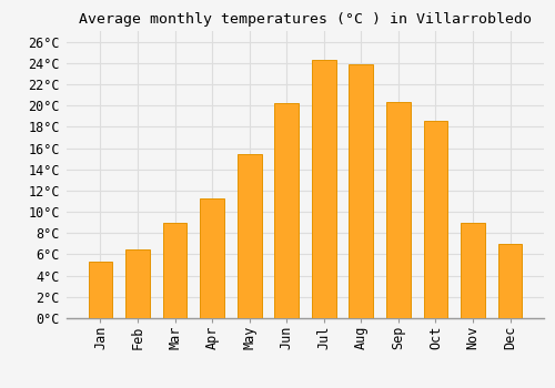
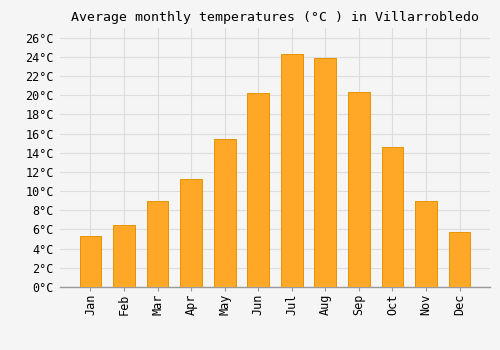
Oct: 18.6°C -> 14.6°C
Dec: 7.0°C -> 5.7°C
